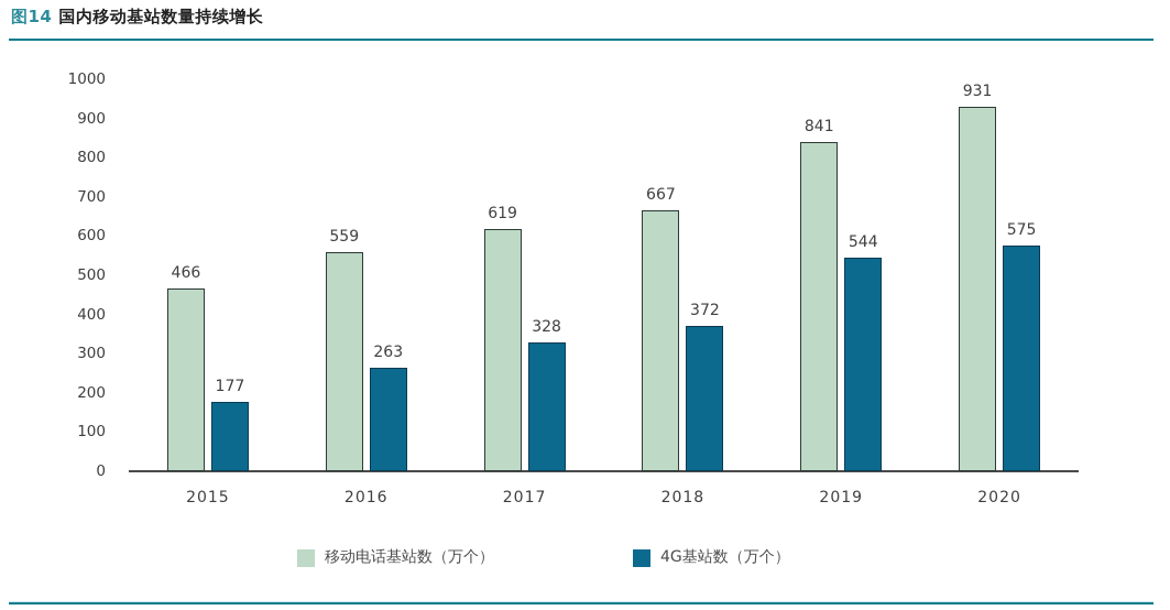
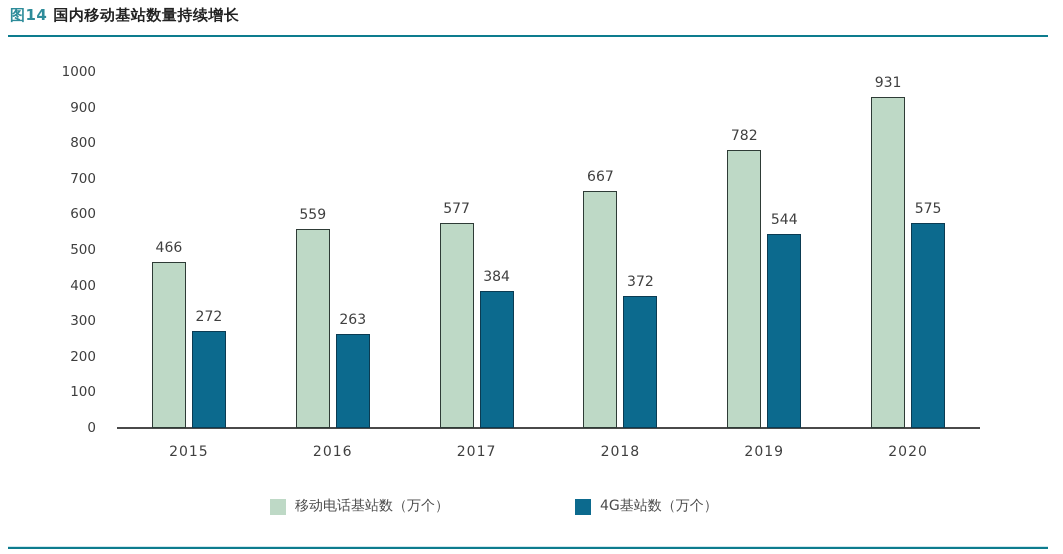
4G基站数（万个）/2015: 177 -> 272
移动电话基站数（万个）/2017: 619 -> 577
4G基站数（万个）/2017: 328 -> 384
移动电话基站数（万个）/2019: 841 -> 782
